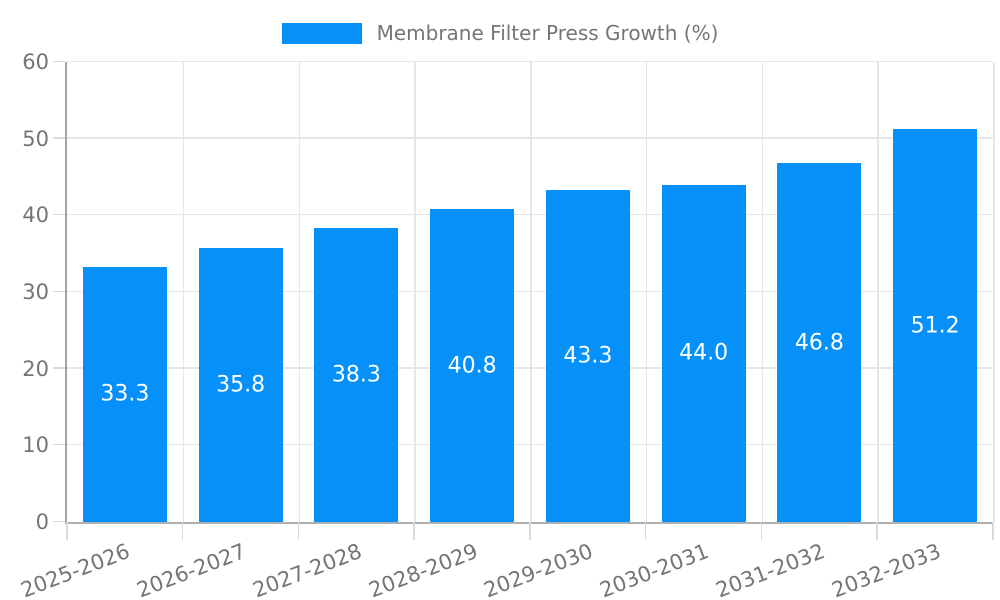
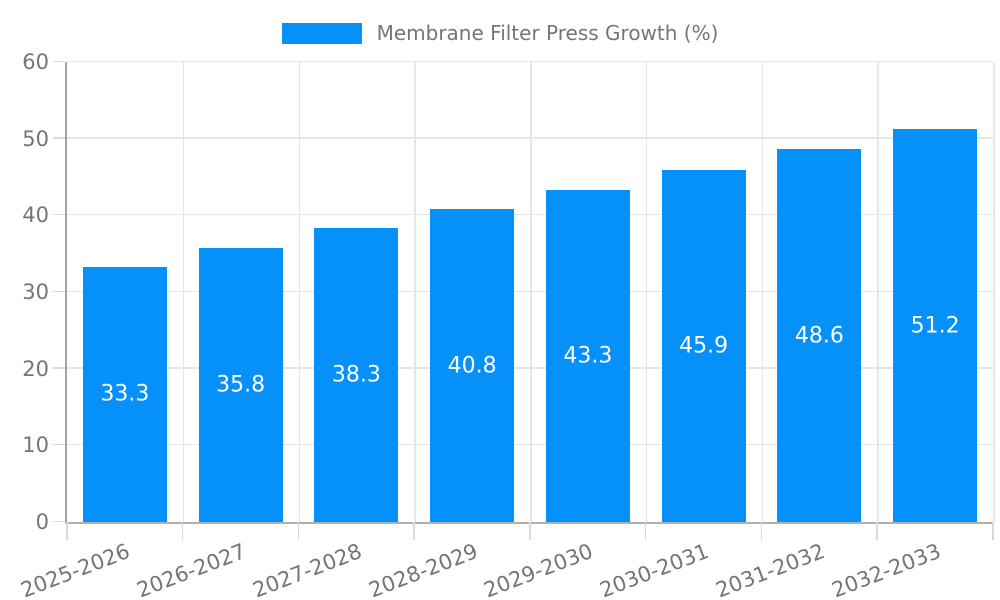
2030-2031: 44.0 -> 45.9
2031-2032: 46.8 -> 48.6
